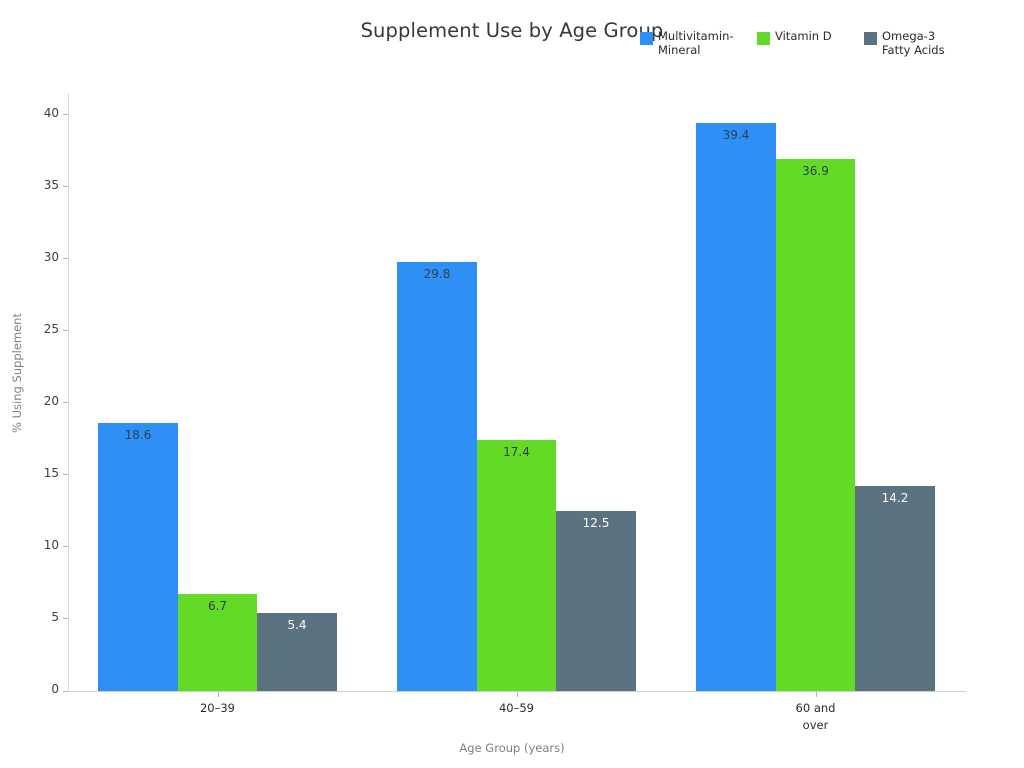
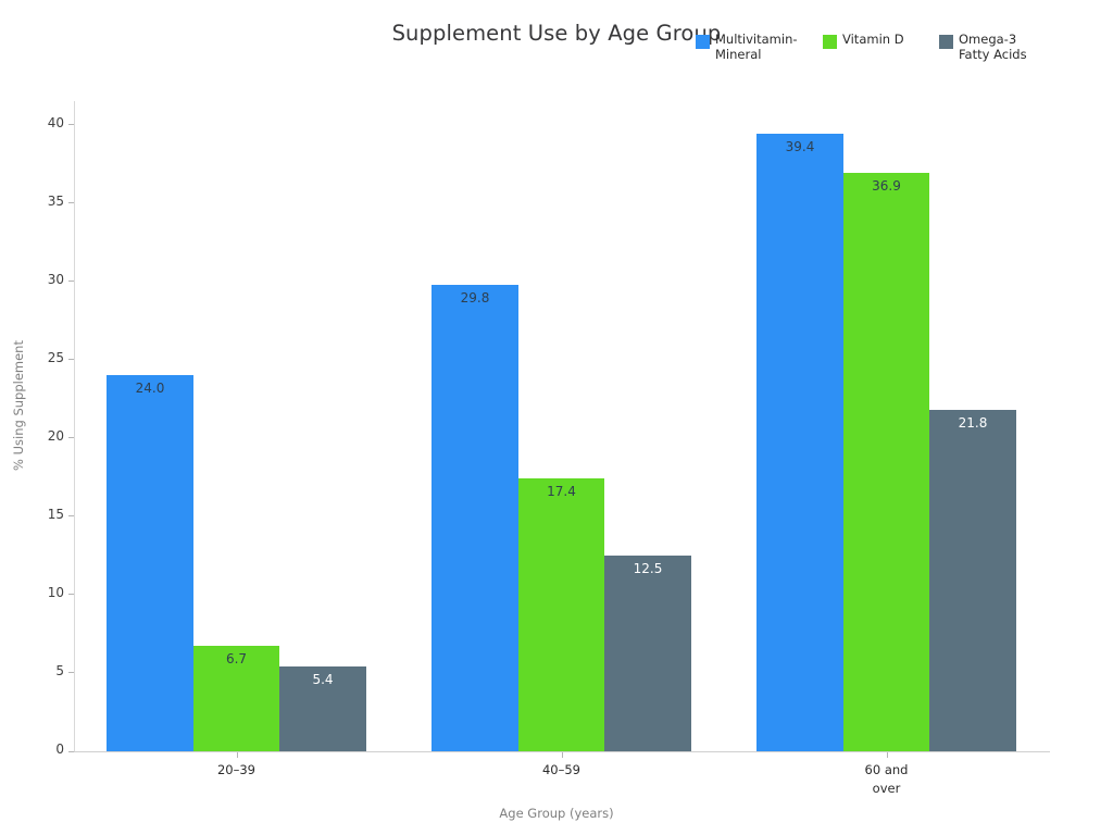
Multivitamin- Mineral/20–39: 18.6 -> 24.0
Omega-3 Fatty Acids/60 and over: 14.2 -> 21.8
